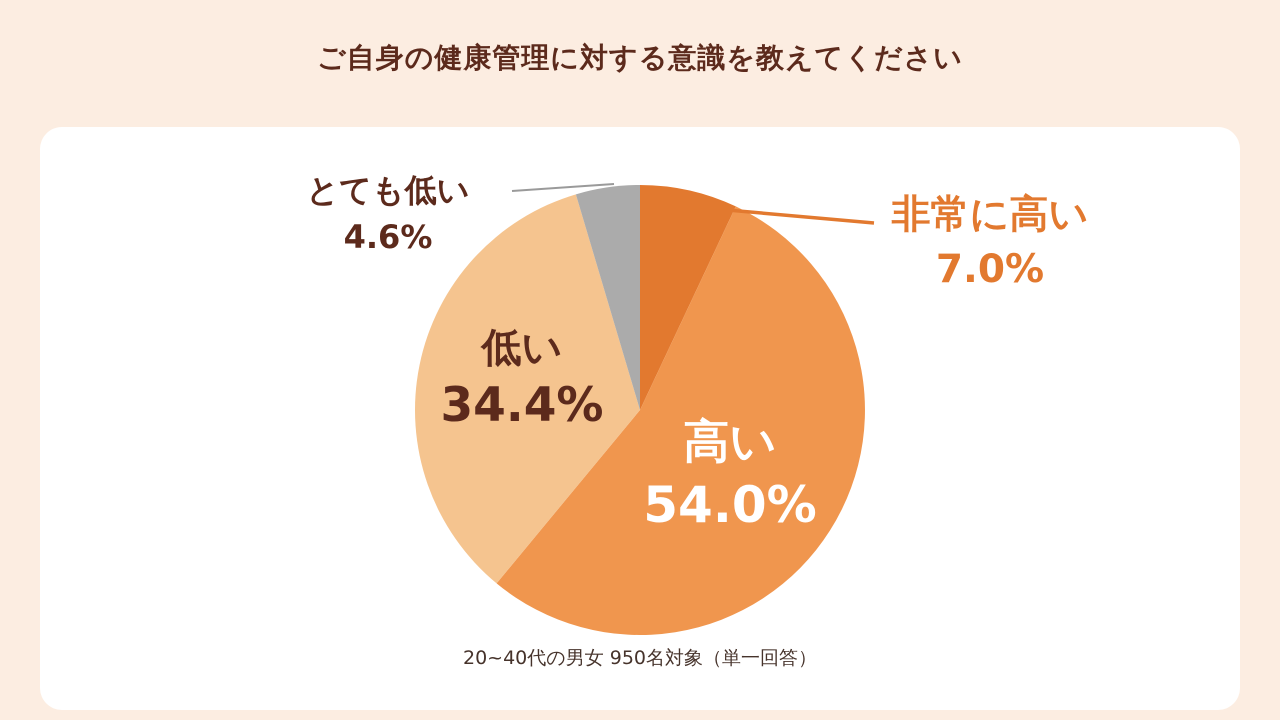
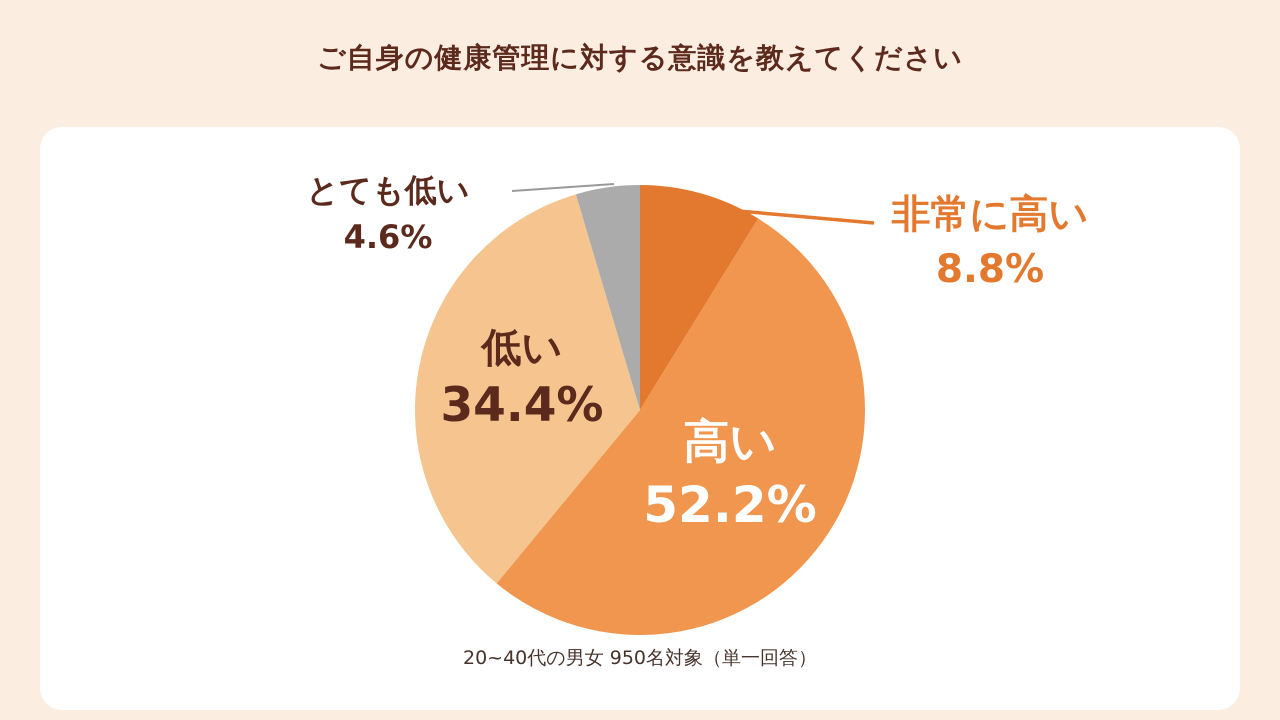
非常に高い: 7.0% -> 8.8%
高い: 54.0% -> 52.2%
